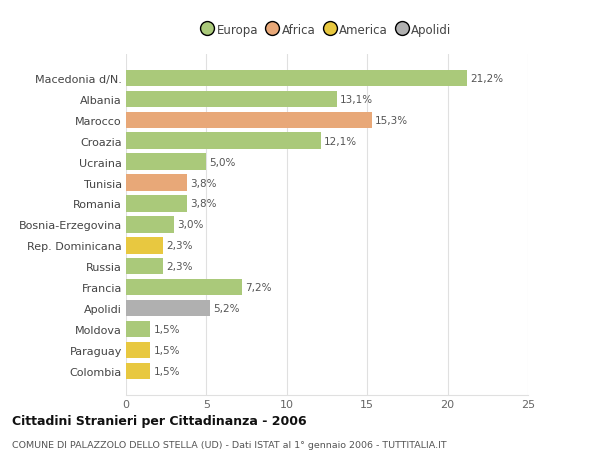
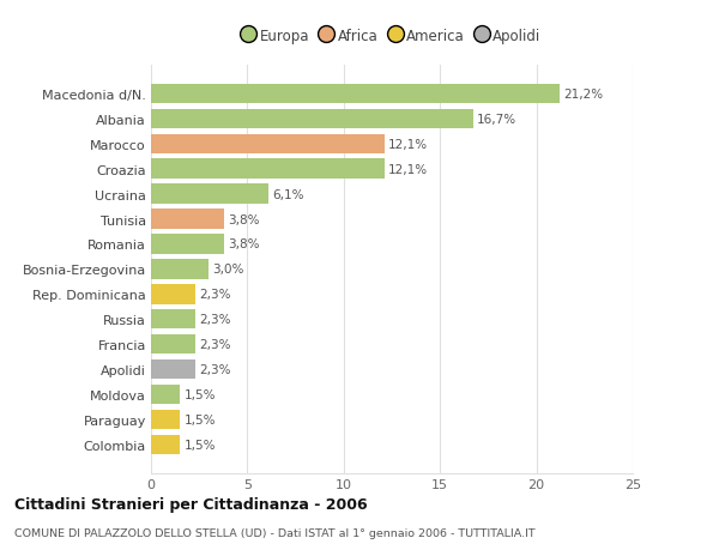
Albania: 13,1% -> 16,7%
Marocco: 15,3% -> 12,1%
Ucraina: 5,0% -> 6,1%
Francia: 7,2% -> 2,3%
Apolidi: 5,2% -> 2,3%
